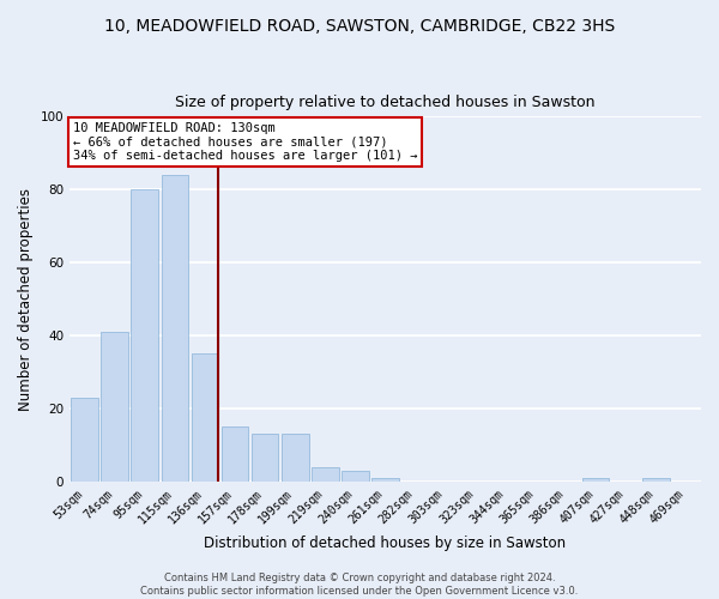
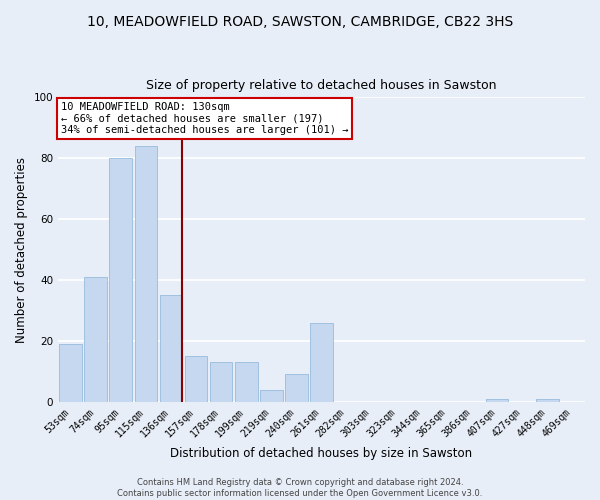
53sqm: 23 -> 19
240sqm: 3 -> 9
261sqm: 1 -> 26
